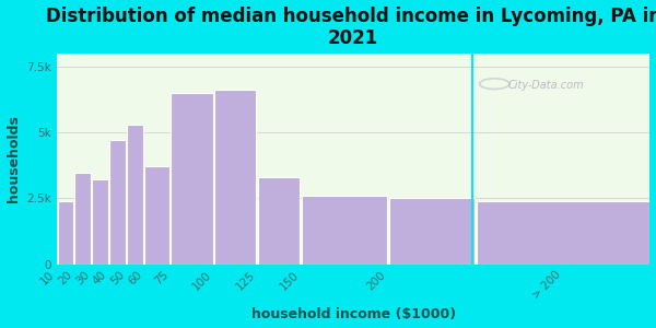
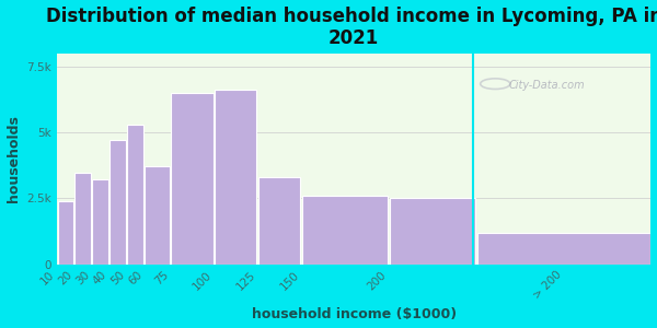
> 200: 2.40k -> 1.20k
